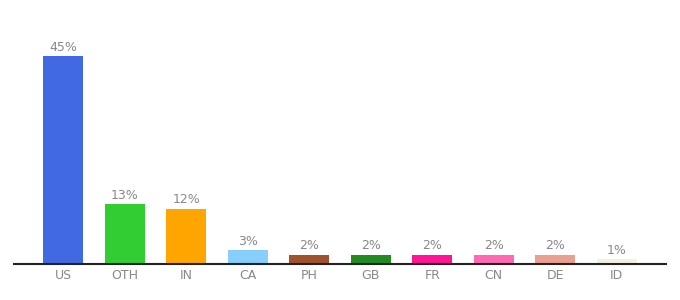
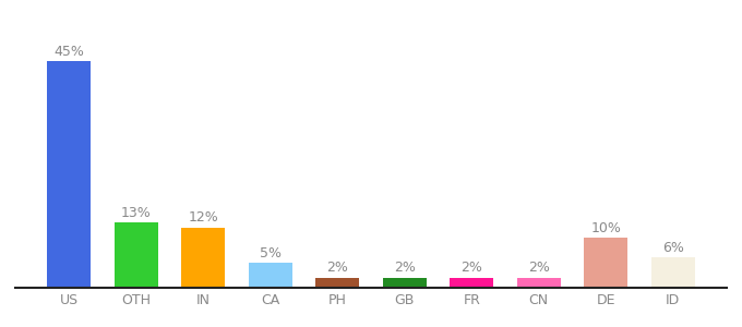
CA: 3% -> 5%
DE: 2% -> 10%
ID: 1% -> 6%
